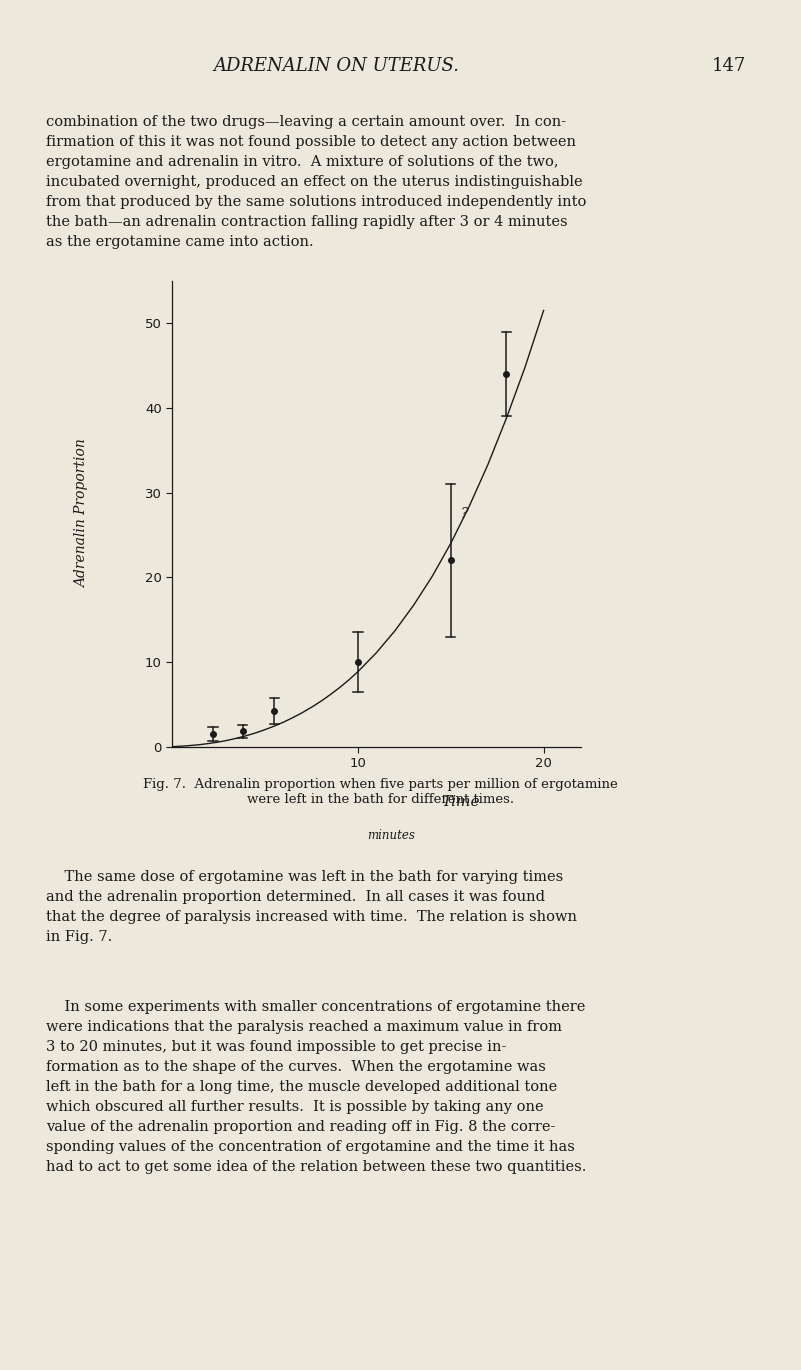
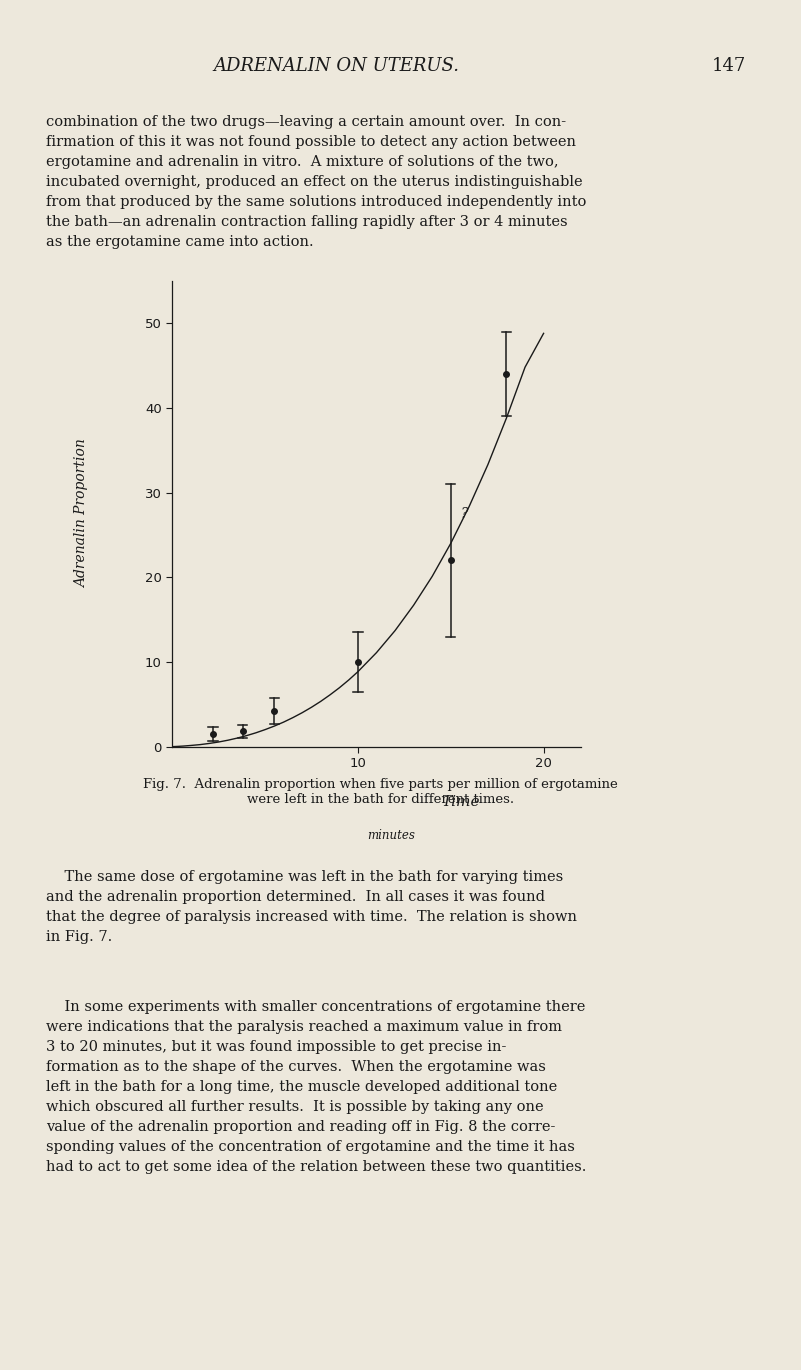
20: 51.5 -> 48.8
